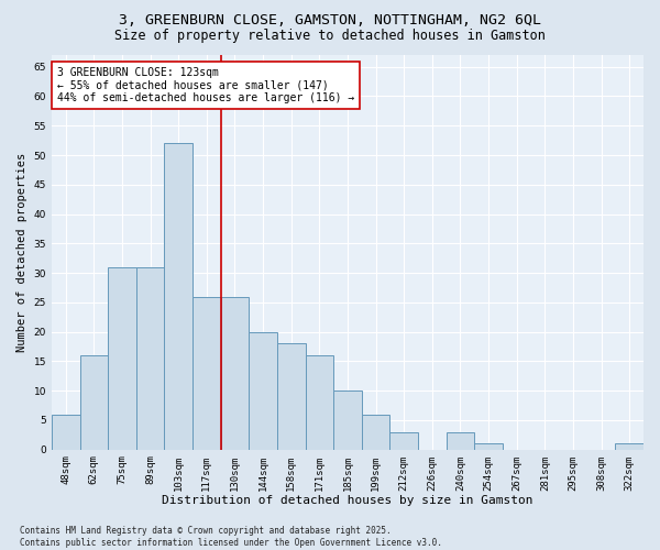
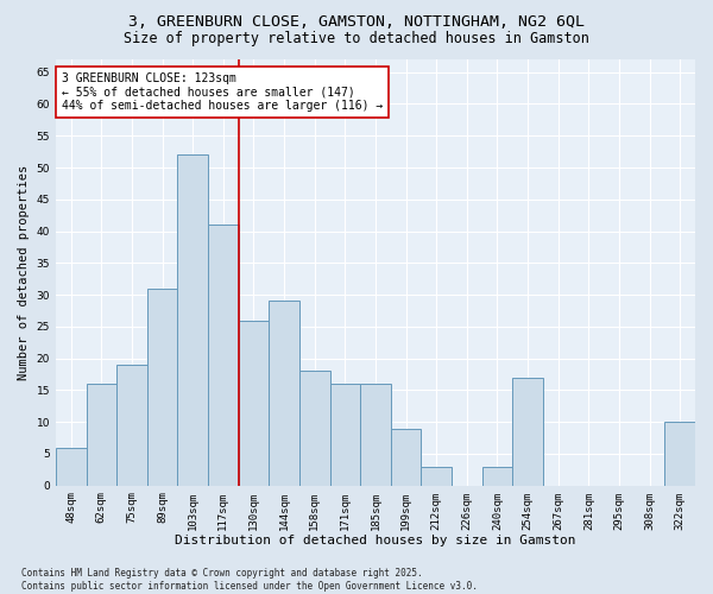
75sqm: 31 -> 19
117sqm: 26 -> 41
144sqm: 20 -> 29
185sqm: 10 -> 16
199sqm: 6 -> 9
254sqm: 1 -> 17
322sqm: 1 -> 10
